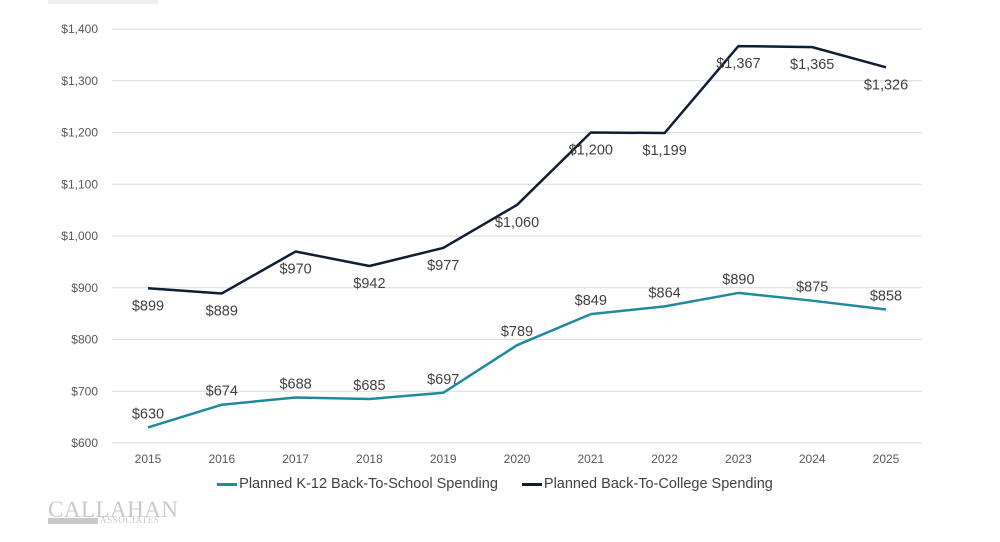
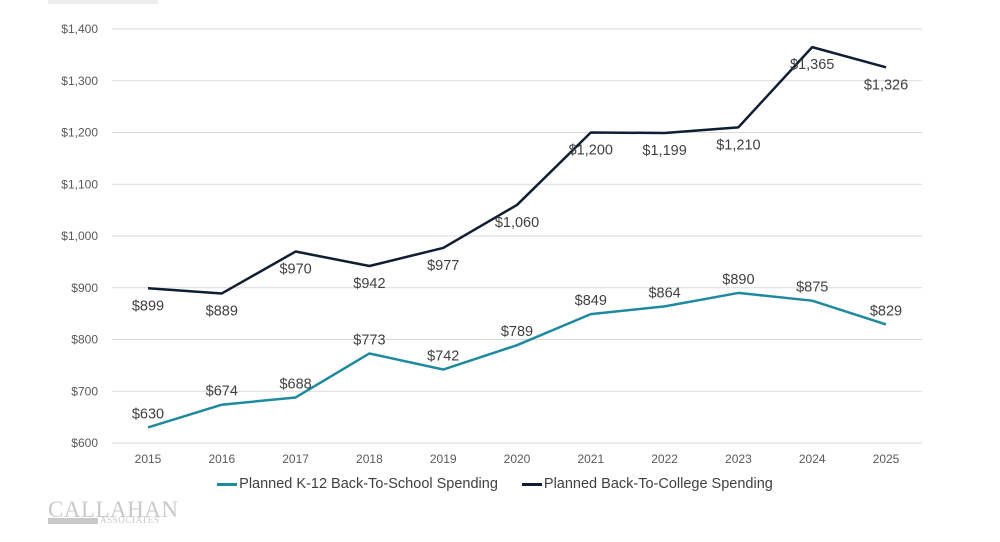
Planned K-12 Back-To-School Spending/2018: $685 -> $773
Planned K-12 Back-To-School Spending/2019: $697 -> $742
Planned Back-To-College Spending/2023: $1,367 -> $1,210
Planned K-12 Back-To-School Spending/2025: $858 -> $829
